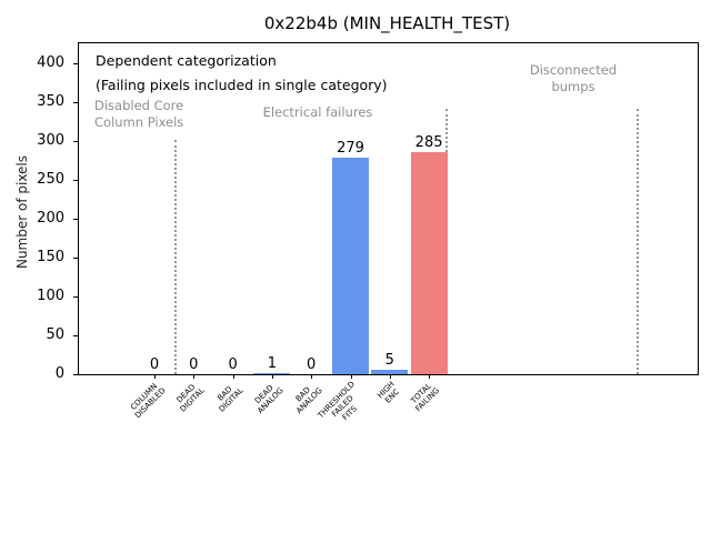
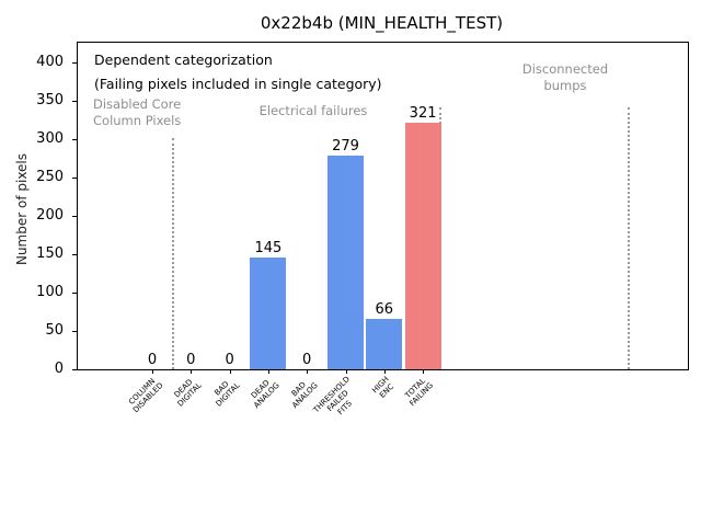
DEAD ANALOG: 1 -> 145
HIGH ENC: 5 -> 66
TOTAL FAILING: 285 -> 321
